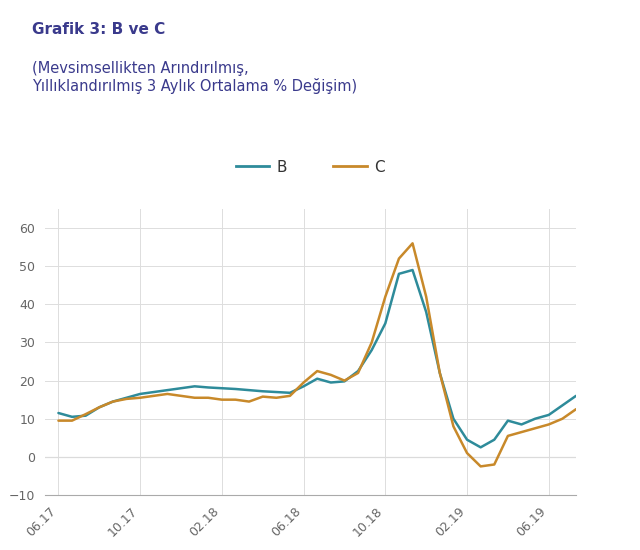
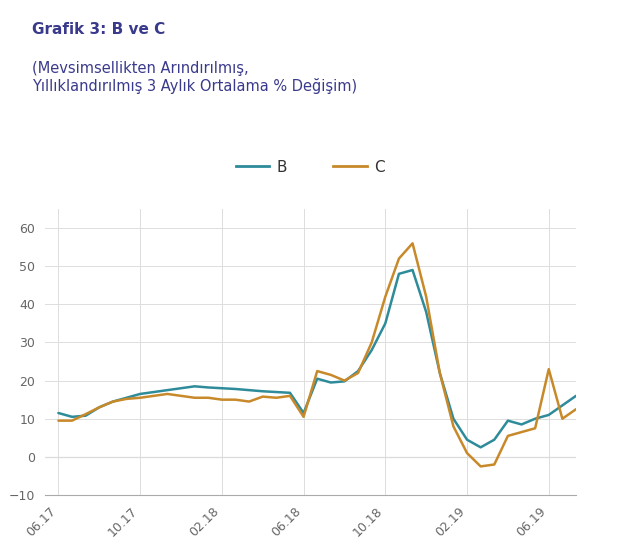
B/06.18: 18.5 -> 11.5
C/06.18: 19.5 -> 10.5
C/06.19: 8.5 -> 23.0
